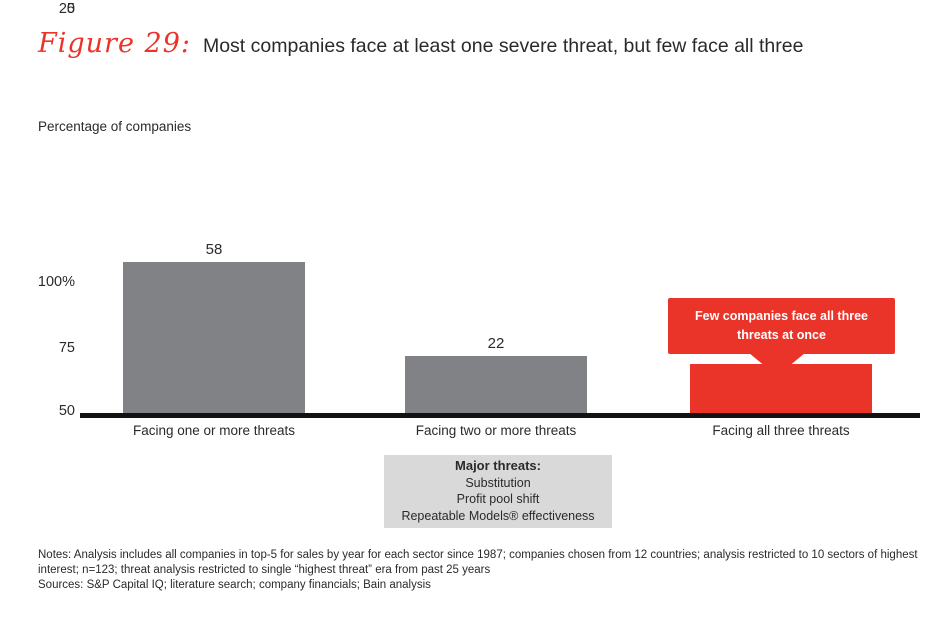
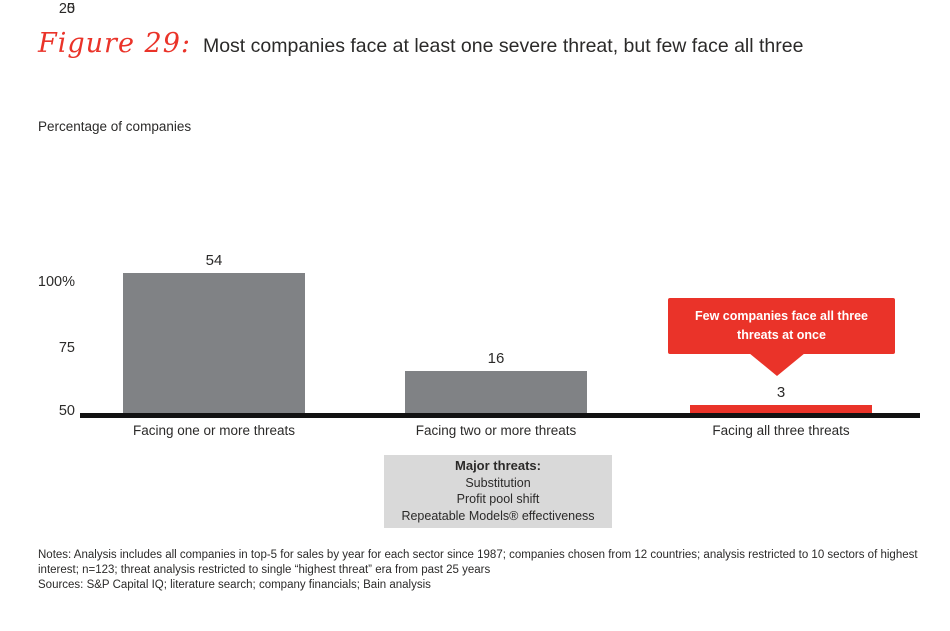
Facing one or more threats: 58 -> 54
Facing two or more threats: 22 -> 16
Facing all three threats: 19 -> 3
